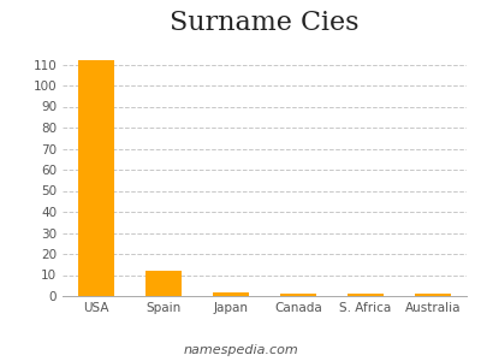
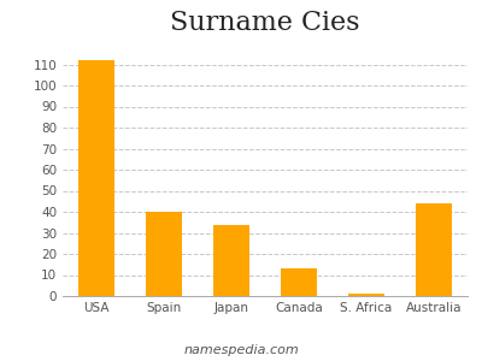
Spain: 12 -> 40
Japan: 2 -> 34
Canada: 1 -> 13
Australia: 1 -> 44
